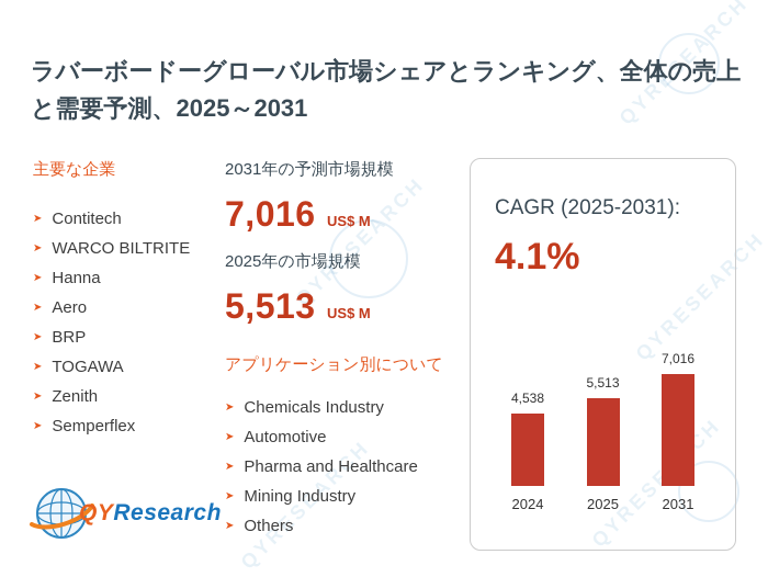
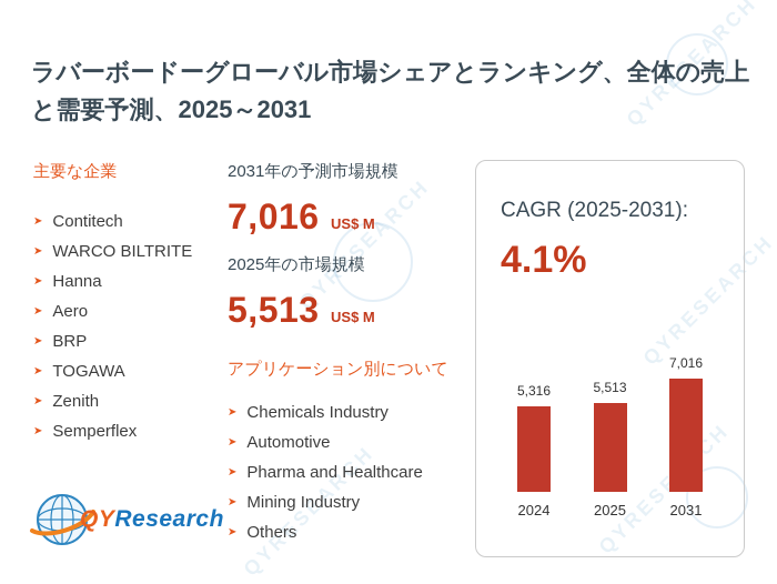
2024: 4,538 -> 5,316
